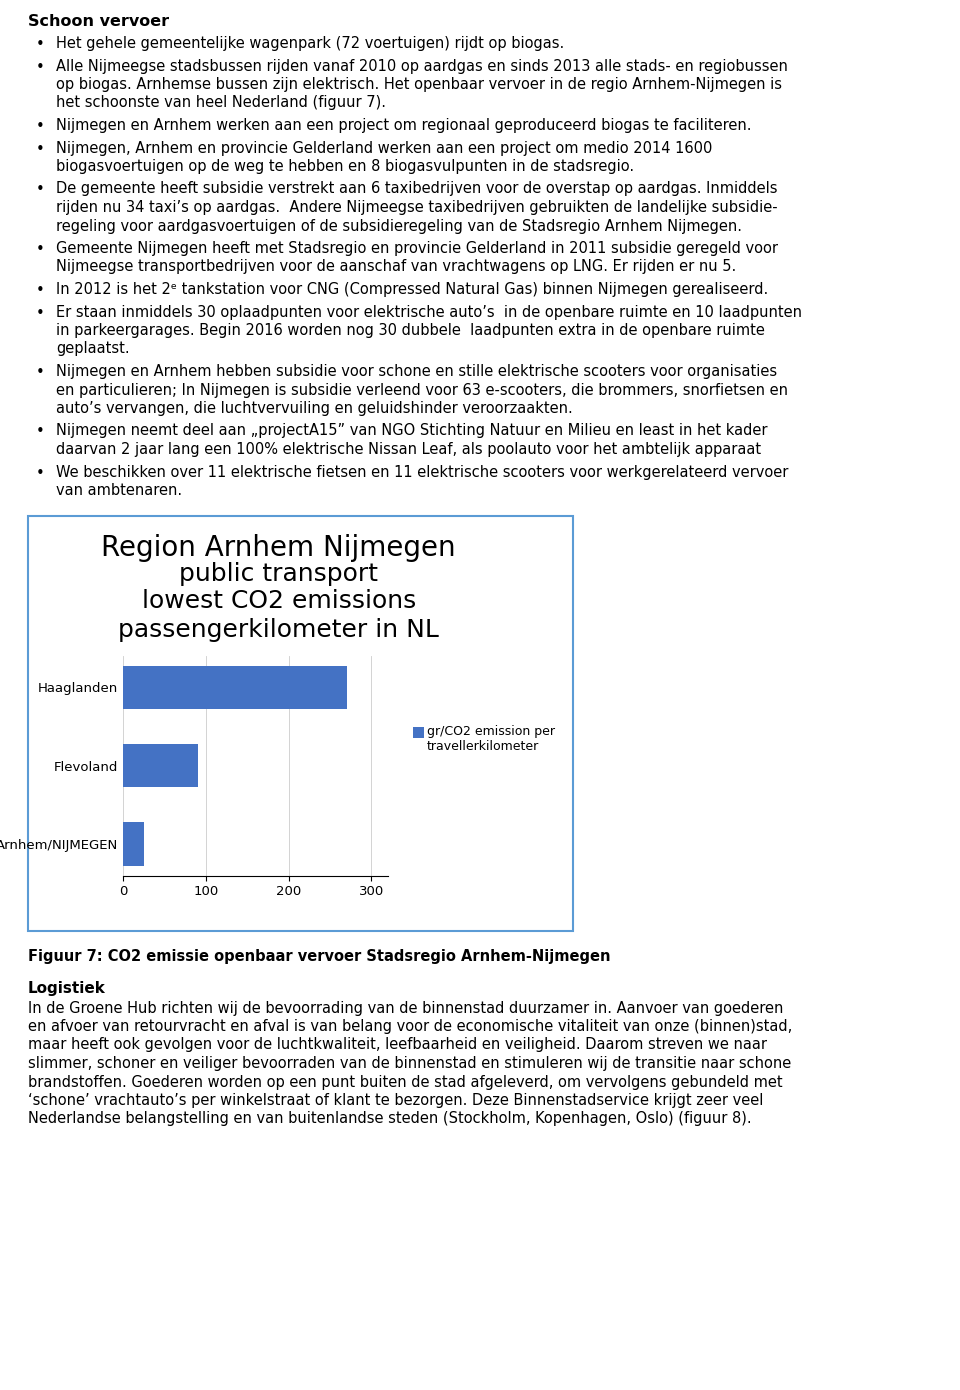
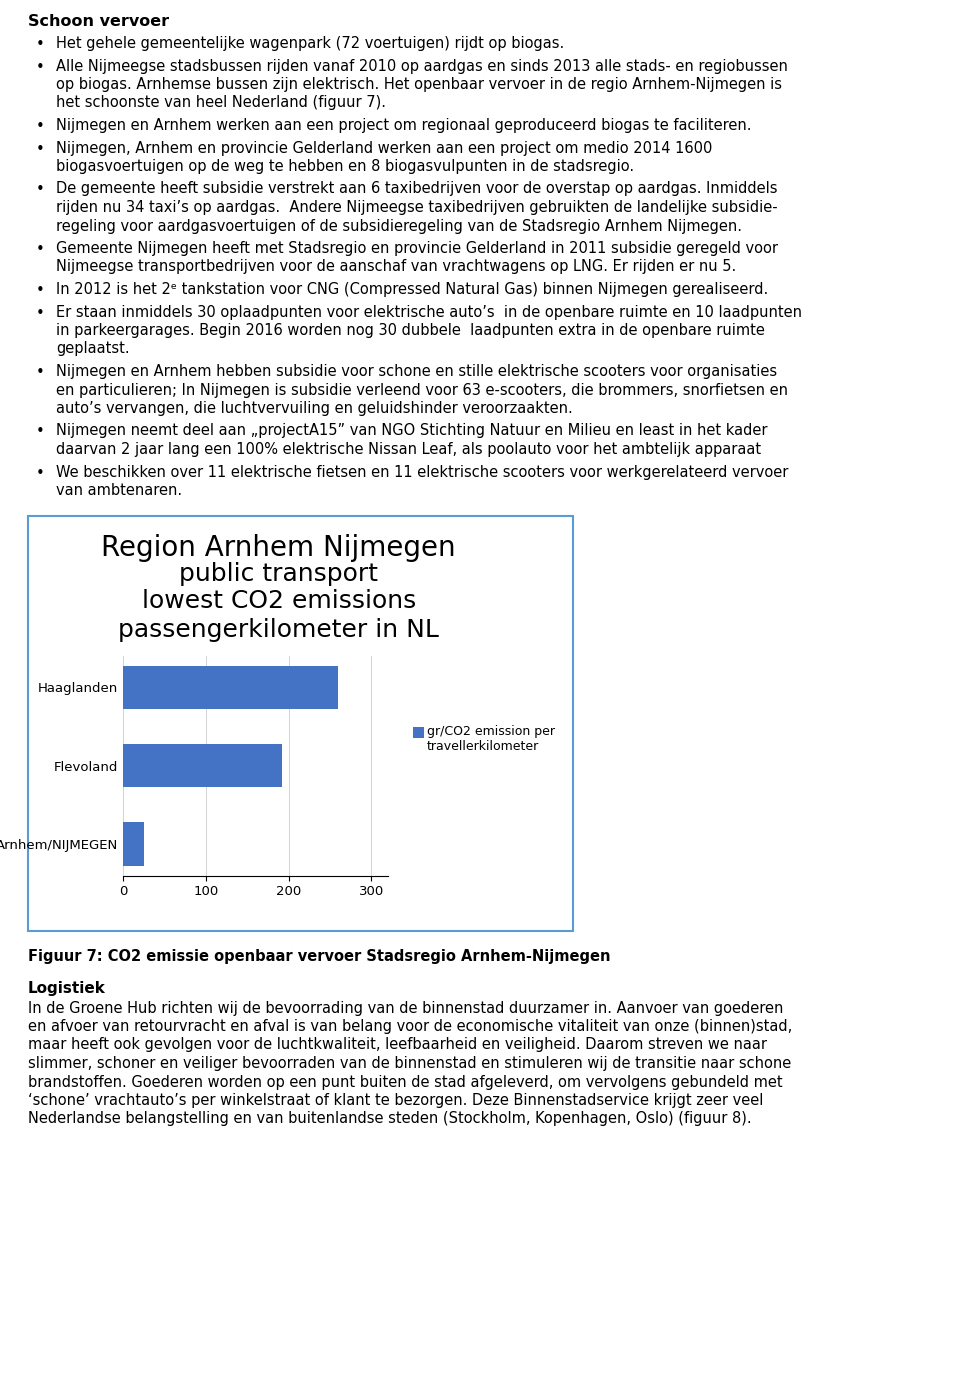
Haaglanden: 270 -> 260
Flevoland: 90 -> 192
